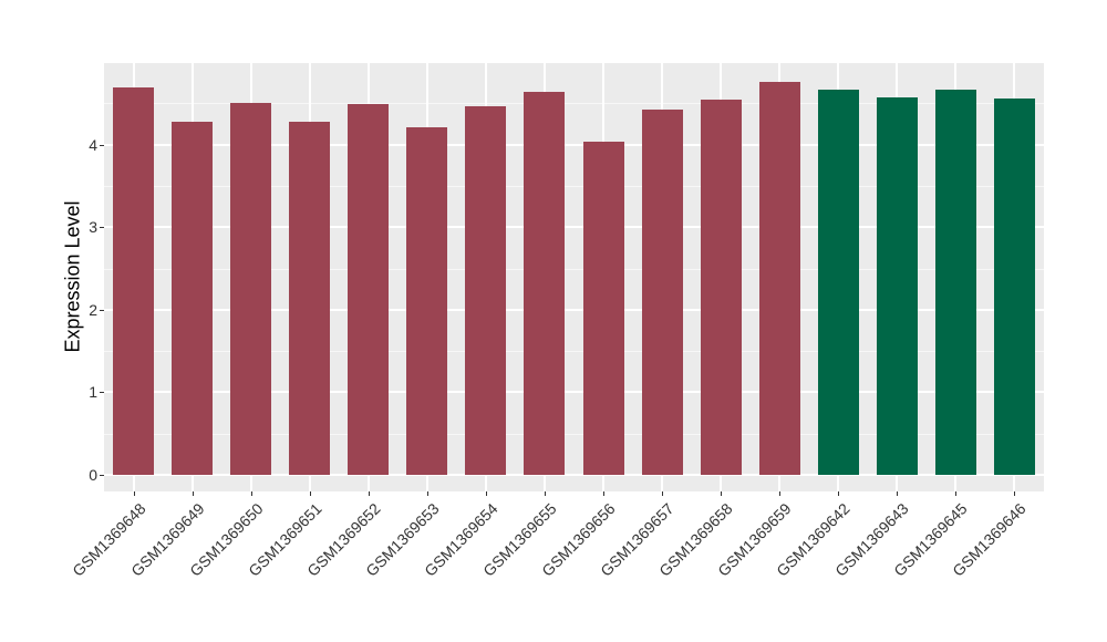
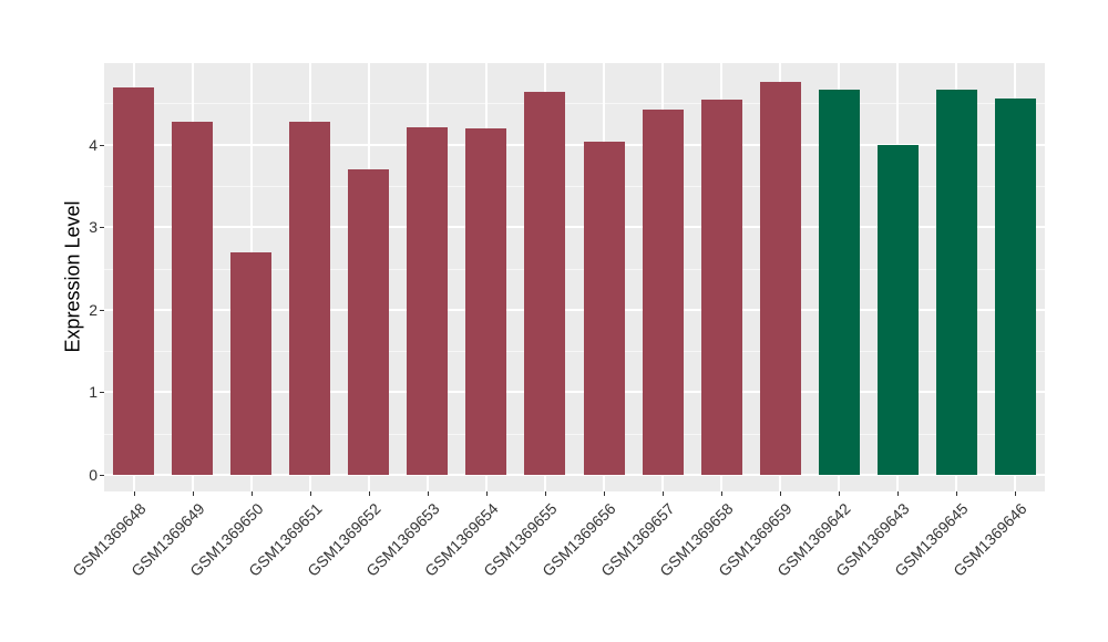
GSM1369650: 4.5 -> 2.7
GSM1369652: 4.5 -> 3.7
GSM1369654: 4.5 -> 4.2
GSM1369643: 4.6 -> 4.0
